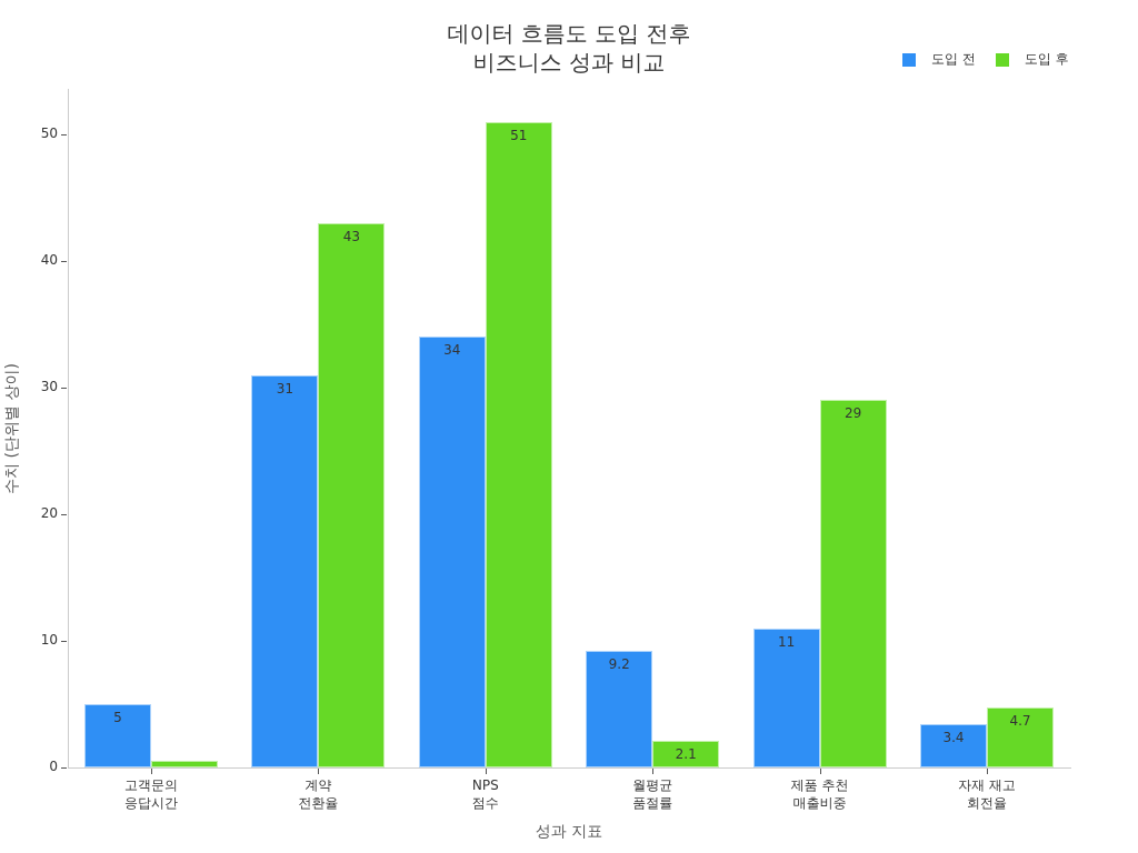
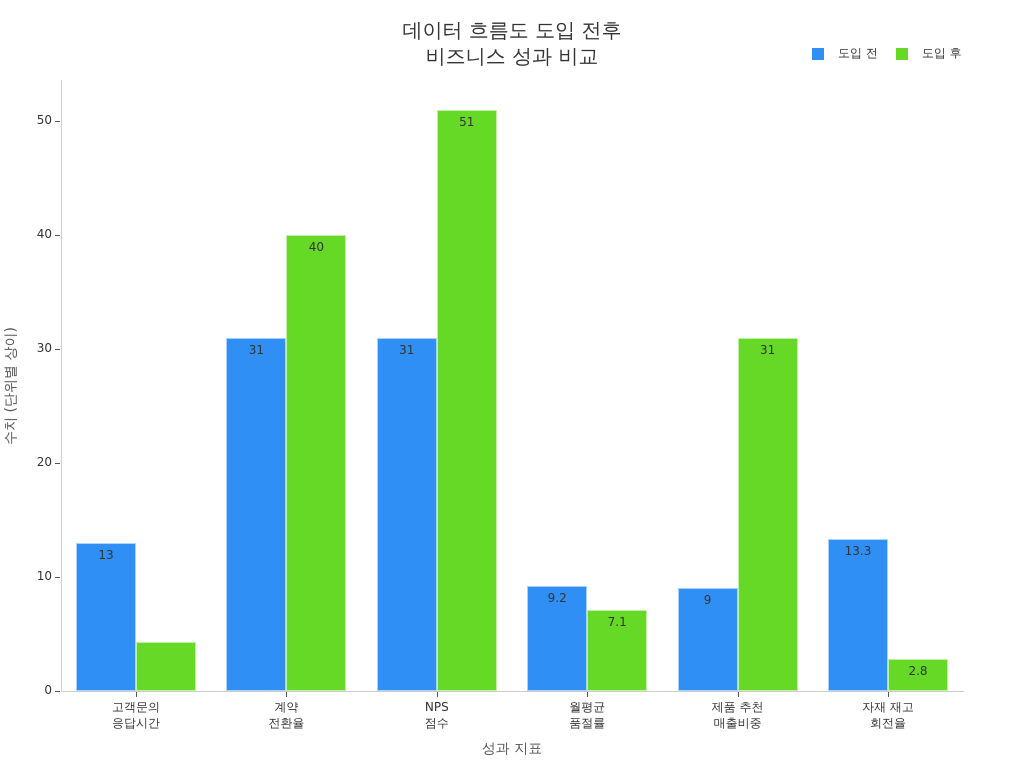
도입 전/고객문의 응답시간: 5 -> 13
도입 후/고객문의 응답시간: 0.5 -> 4.3
도입 후/계약 전환율: 43 -> 40
도입 전/NPS 점수: 34 -> 31
도입 후/월평균 품절률: 2.1 -> 7.1
도입 전/제품 추천 매출비중: 11 -> 9
도입 후/제품 추천 매출비중: 29 -> 31
도입 전/자재 재고 회전율: 3.4 -> 13.3
도입 후/자재 재고 회전율: 4.7 -> 2.8
